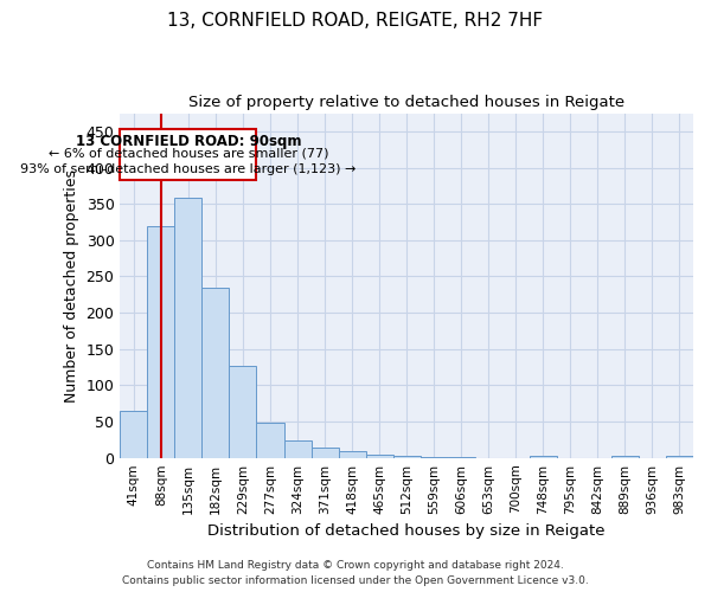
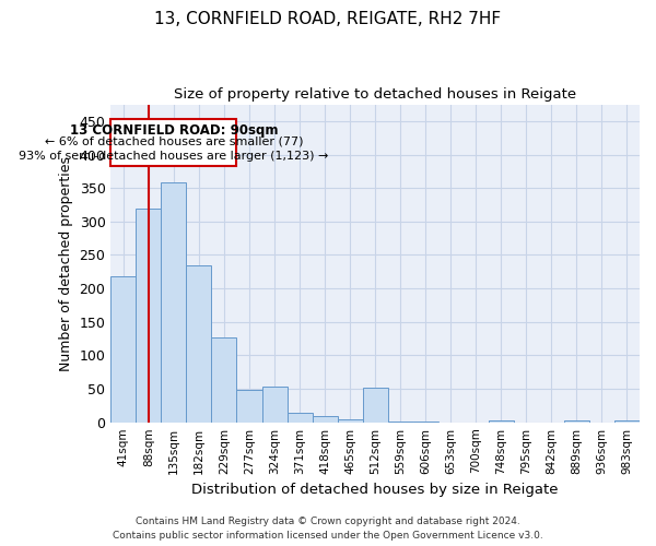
41sqm: 65 -> 218
324sqm: 24 -> 54
512sqm: 2 -> 52
